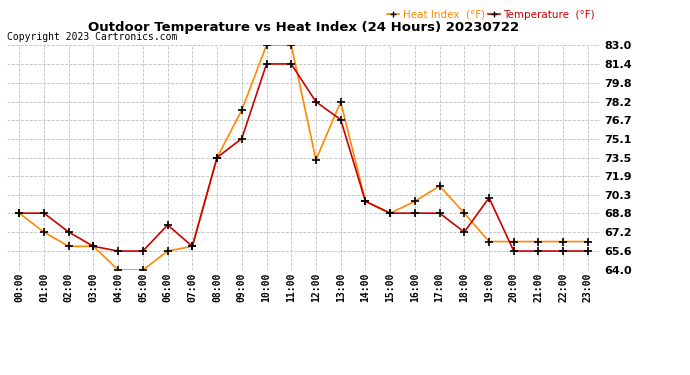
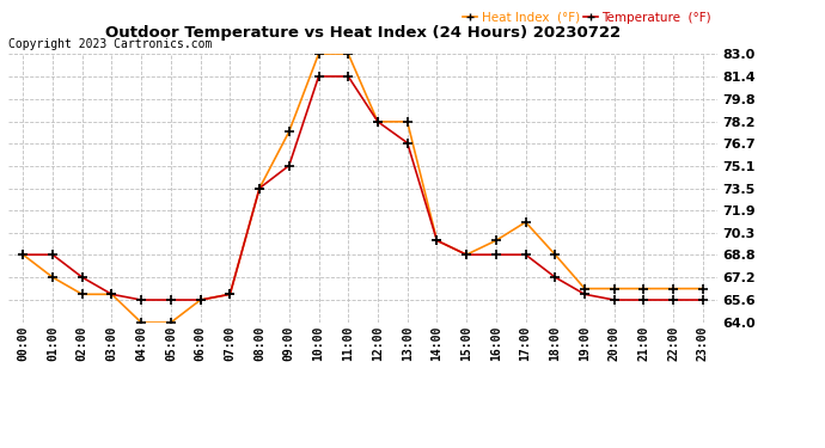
Temperature (°F)/06:00: 67.8 -> 65.6
Heat Index (°F)/12:00: 73.3 -> 78.2
Temperature (°F)/19:00: 70.1 -> 66.0
